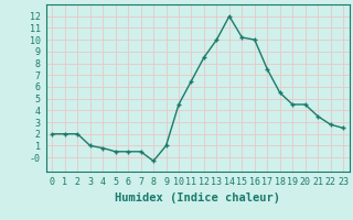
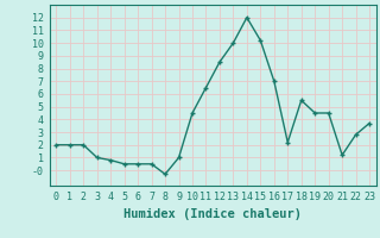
16: 10.0 -> 7.0
17: 7.5 -> 2.2
21: 3.5 -> 1.2
23: 2.5 -> 3.7
